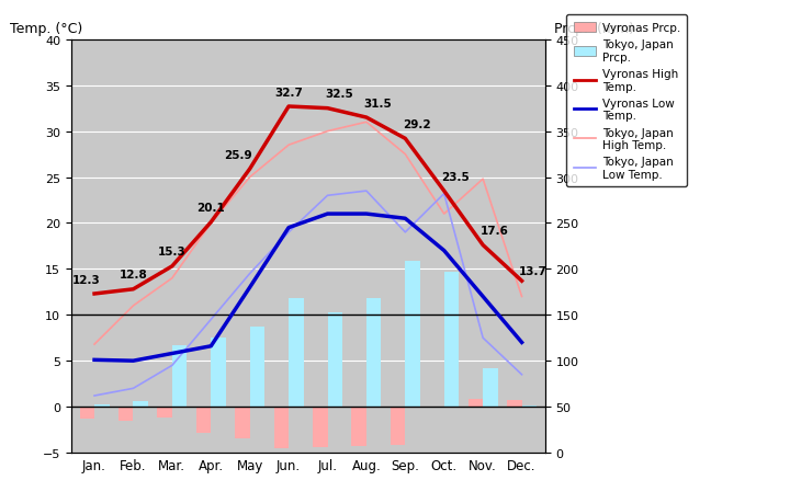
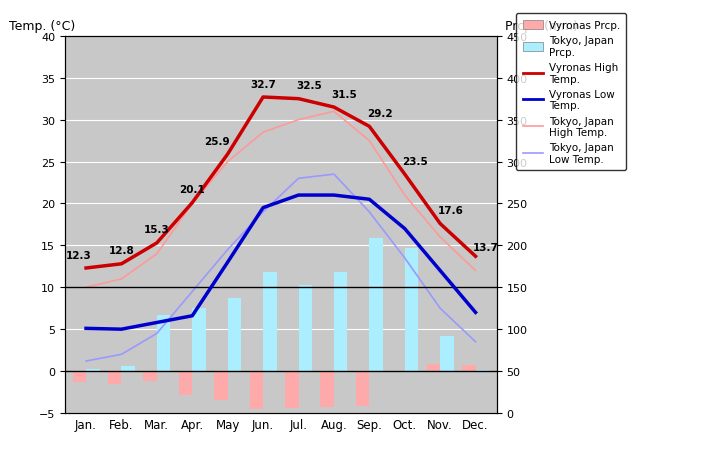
Tokyo, Japan High Temp./Jan.: 6.8 -> 10.0
Tokyo, Japan Low Temp./Oct.: 23.2 -> 13.5
Tokyo, Japan High Temp./Nov.: 24.8 -> 16.0
